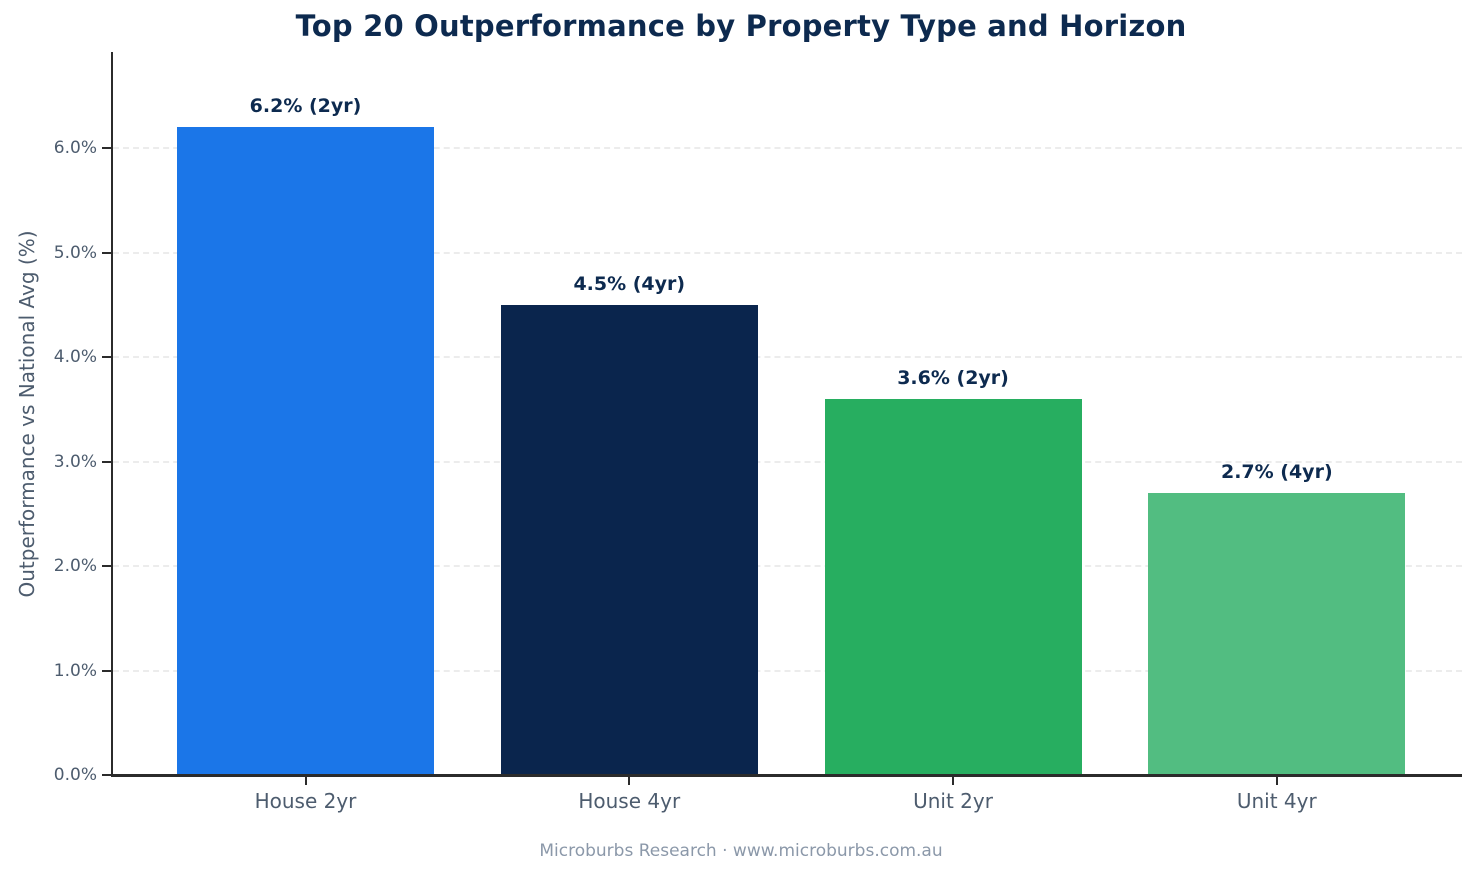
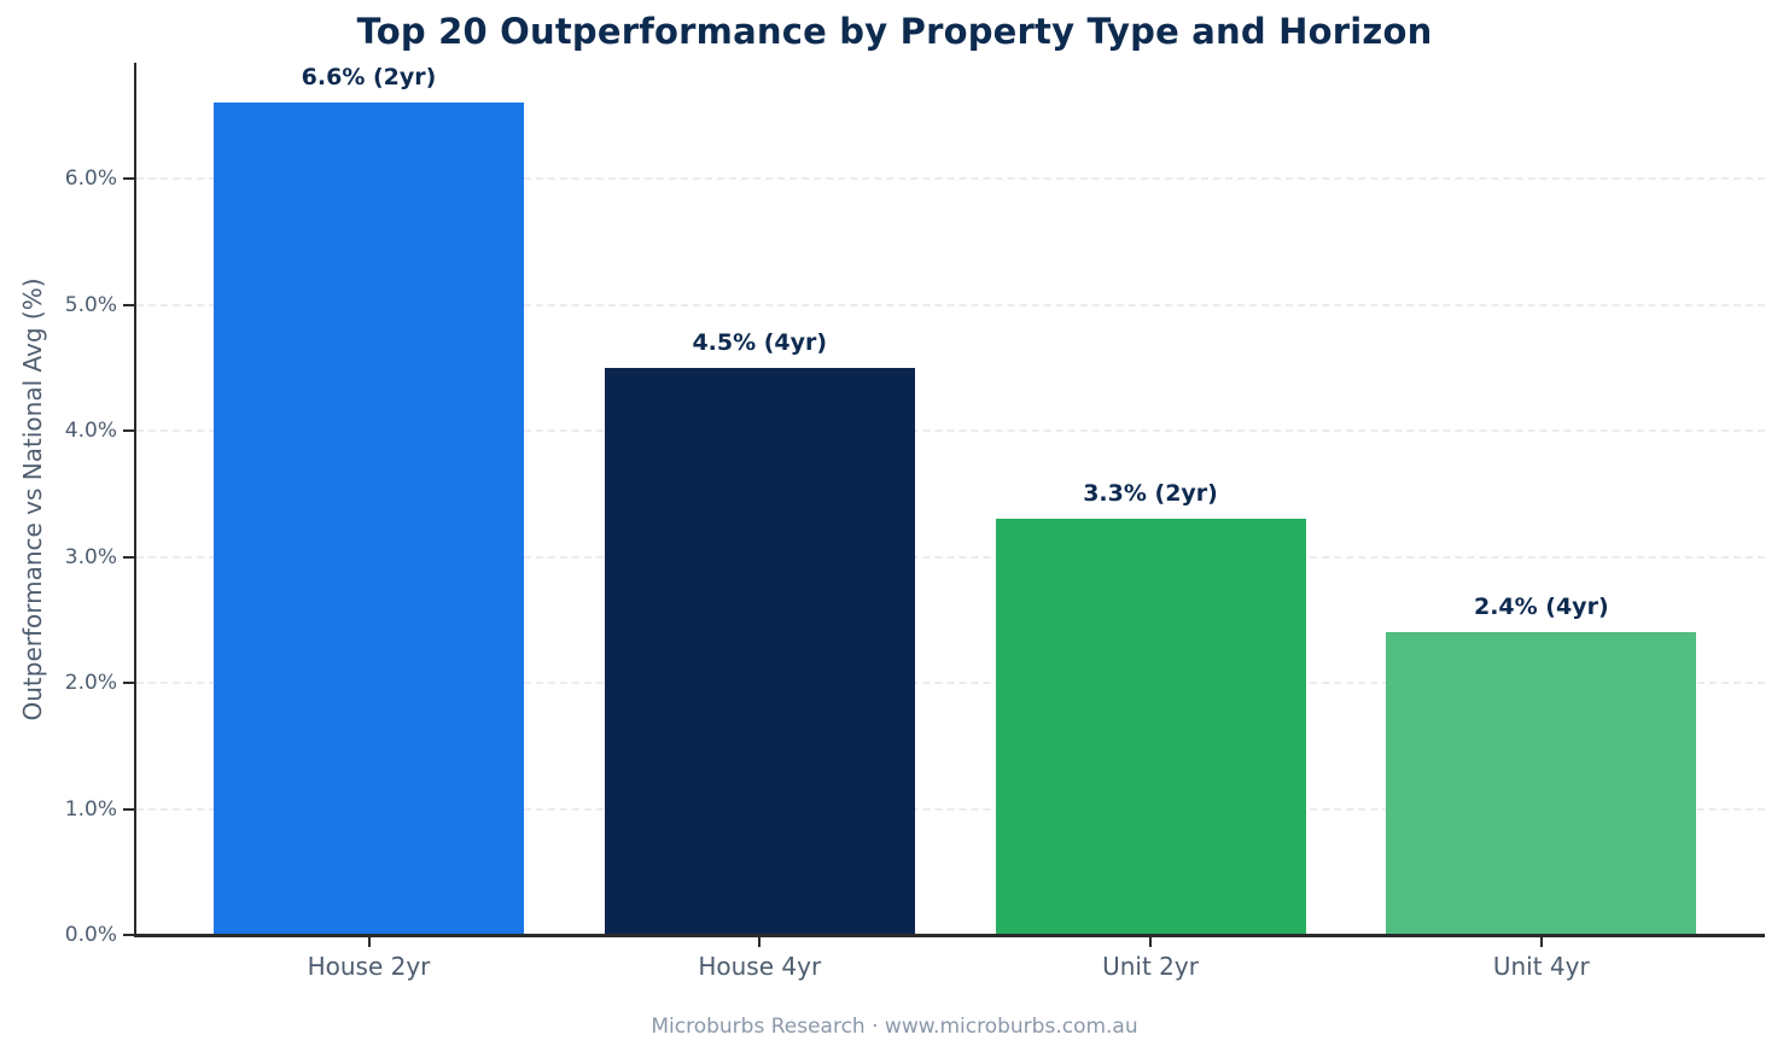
House 2yr: 6.2% -> 6.6%
Unit 2yr: 3.6% -> 3.3%
Unit 4yr: 2.7% -> 2.4%
